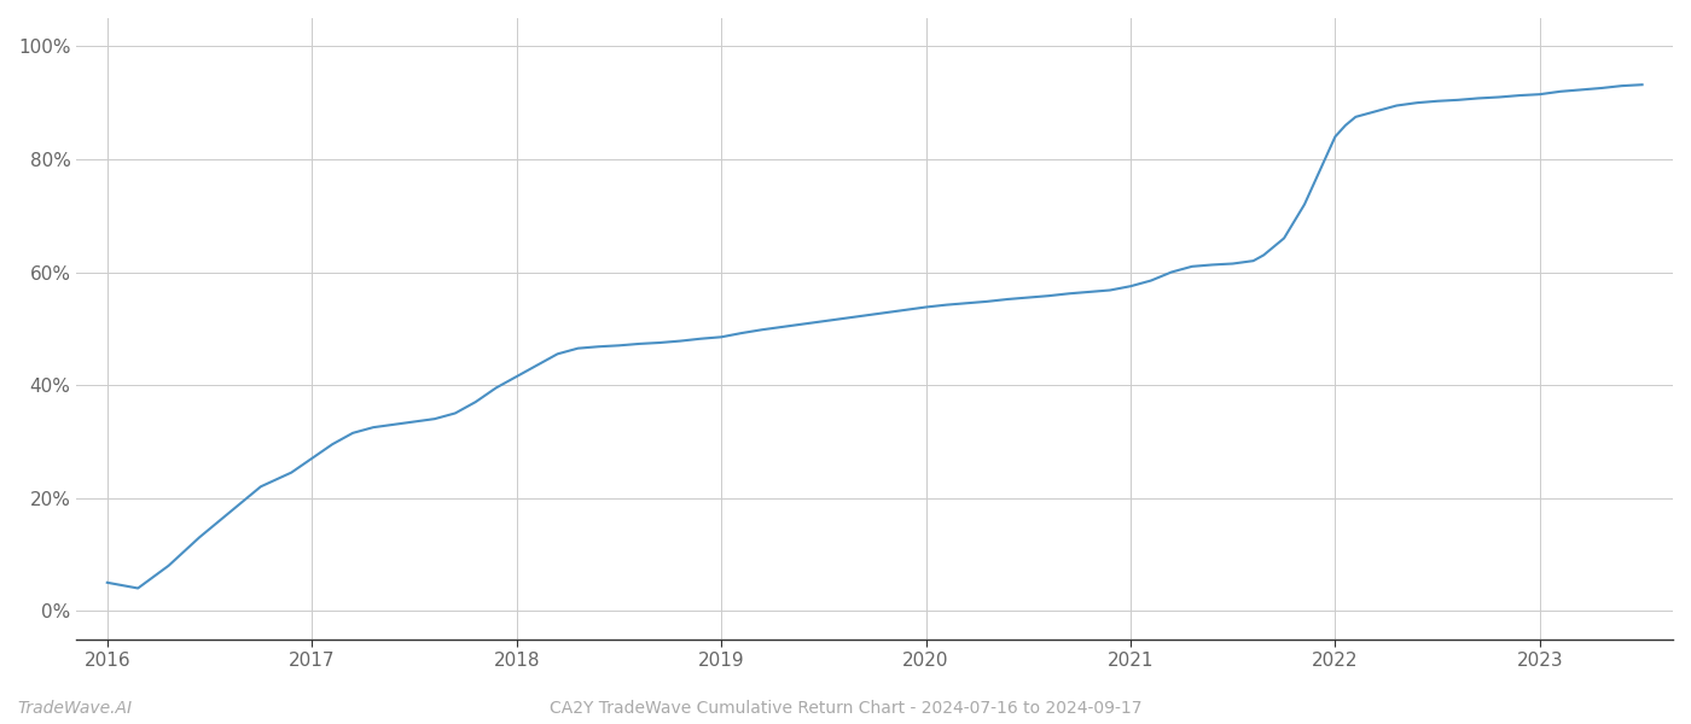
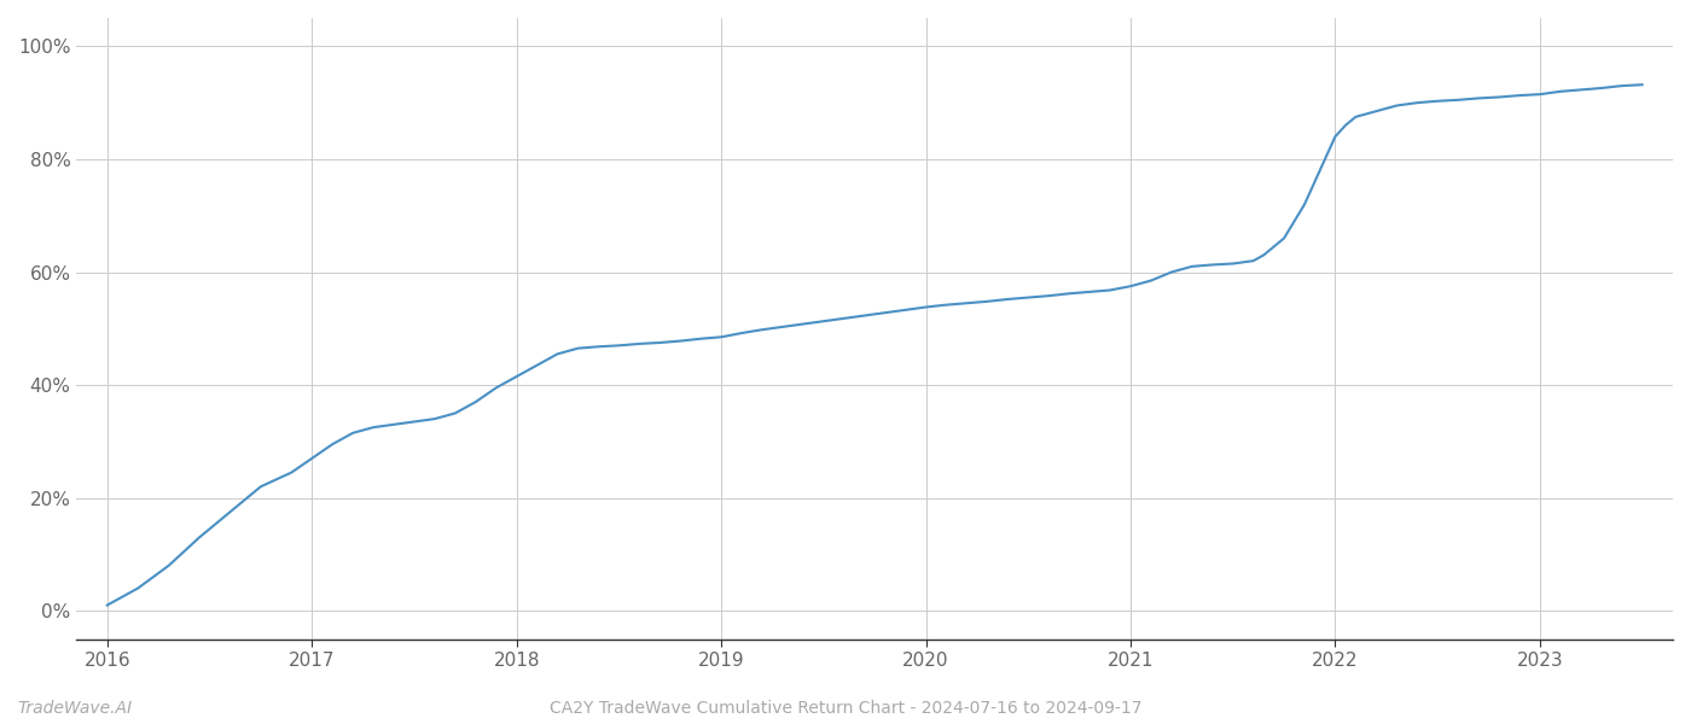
2016: 5.0% -> 1.0%
